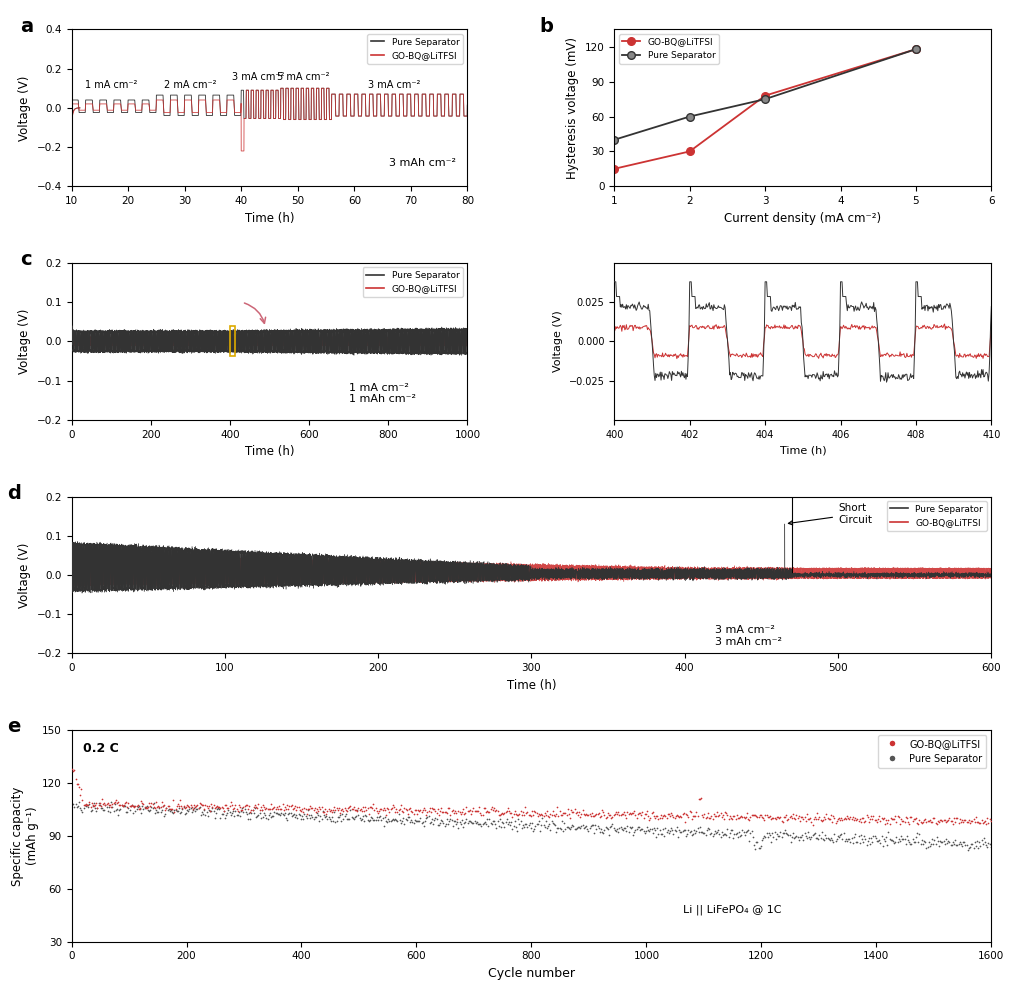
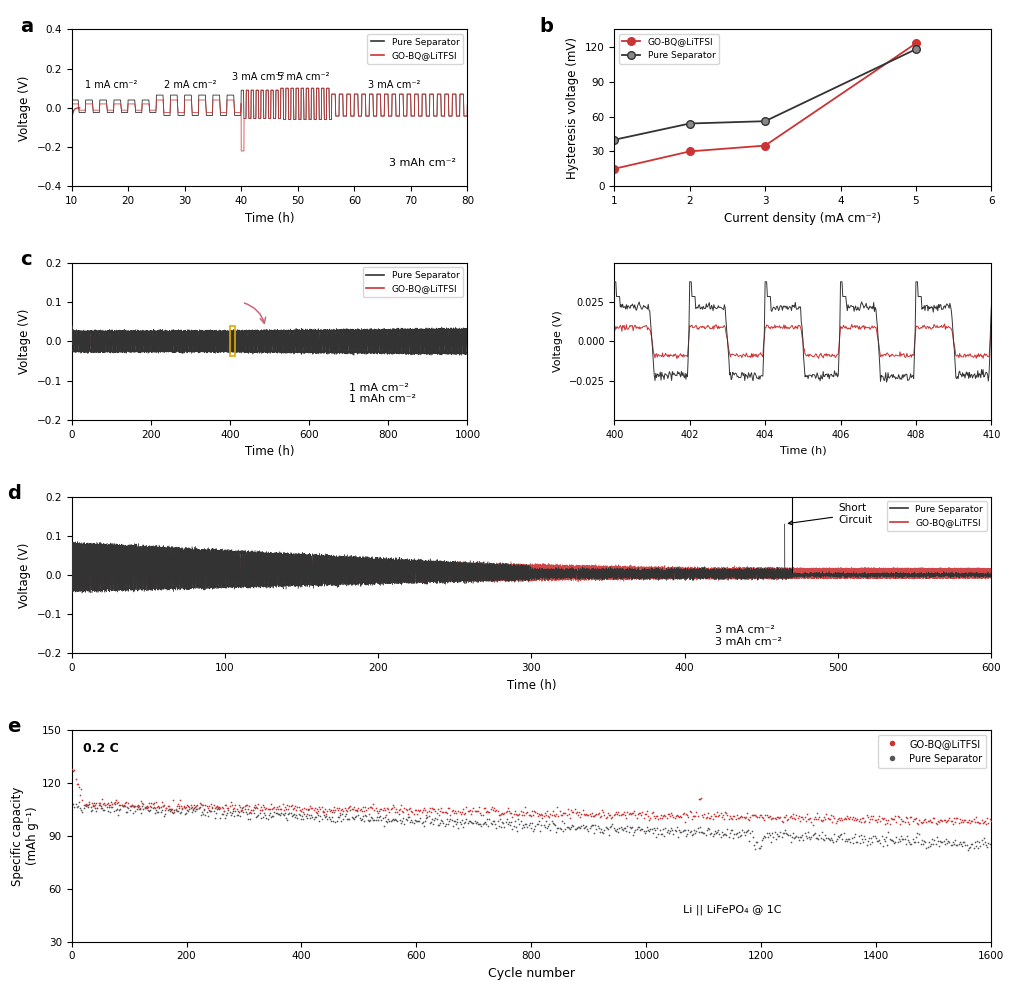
Pure Separator/2: 60 -> 54
GO-BQ@LiTFSI/3: 78 -> 35
Pure Separator/3: 75 -> 56
GO-BQ@LiTFSI/5: 118 -> 123
